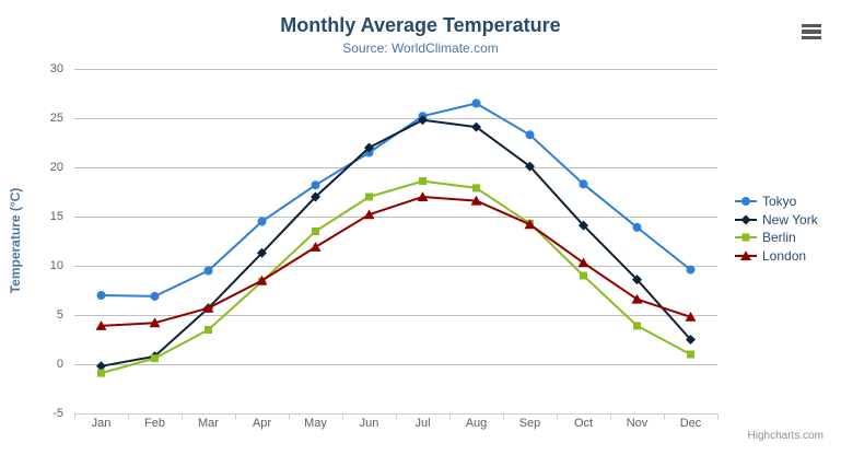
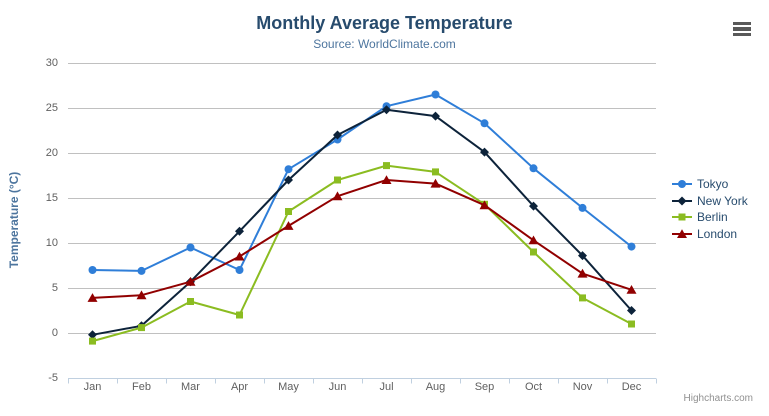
Tokyo/Apr: 14 -> 7
Berlin/Apr: 8 -> 2
